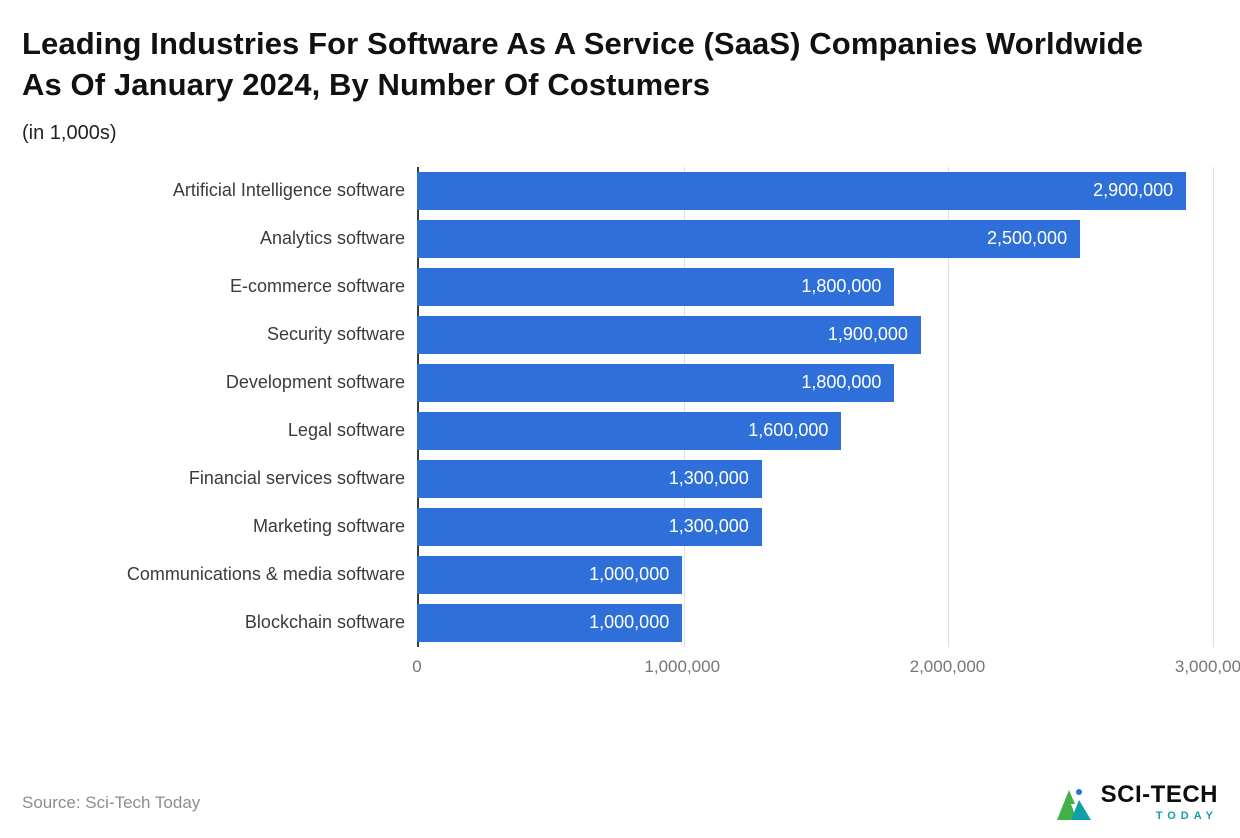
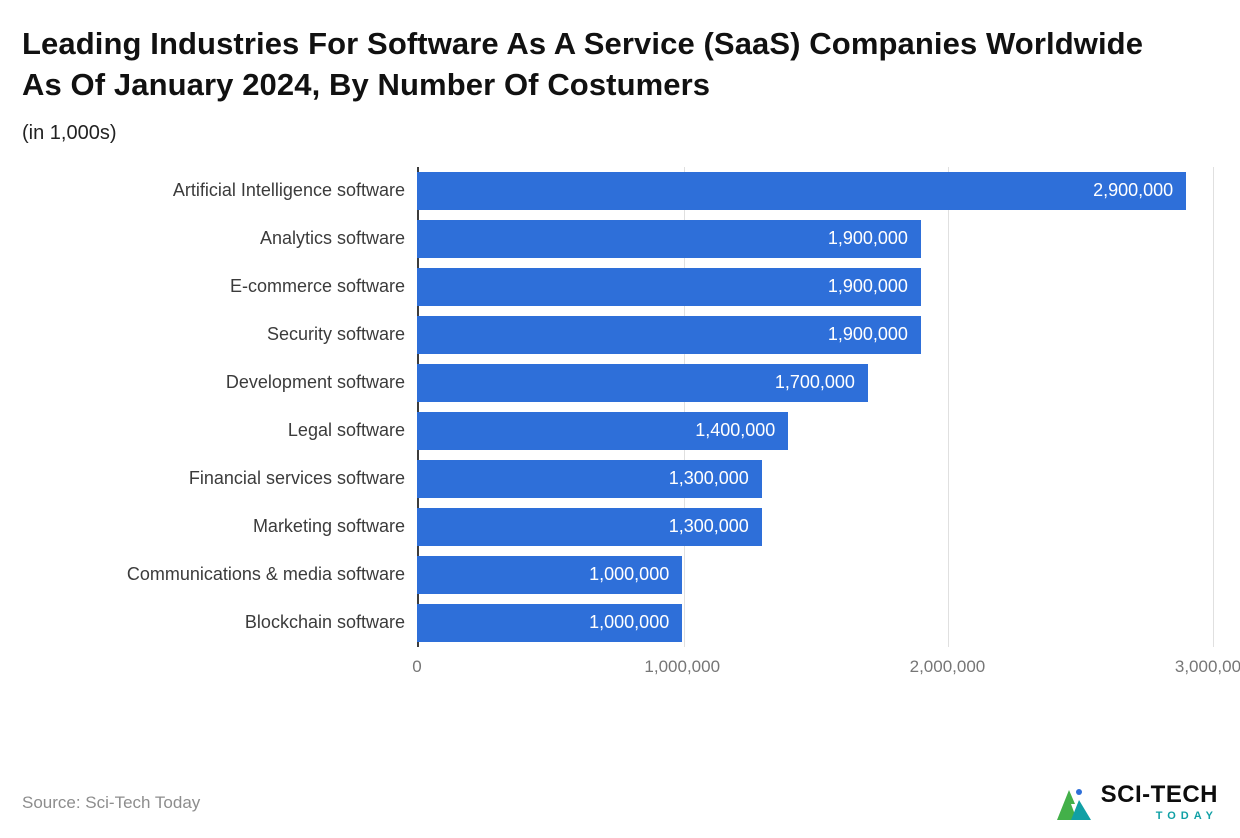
Analytics software: 2,500,000 -> 1,900,000
E-commerce software: 1,800,000 -> 1,900,000
Development software: 1,800,000 -> 1,700,000
Legal software: 1,600,000 -> 1,400,000
